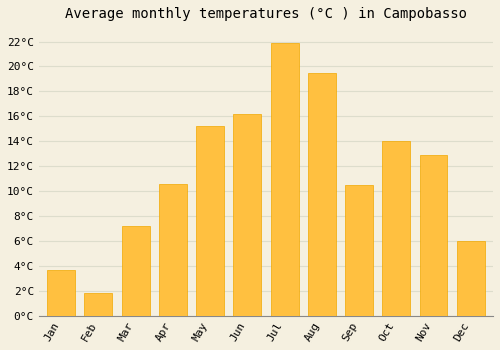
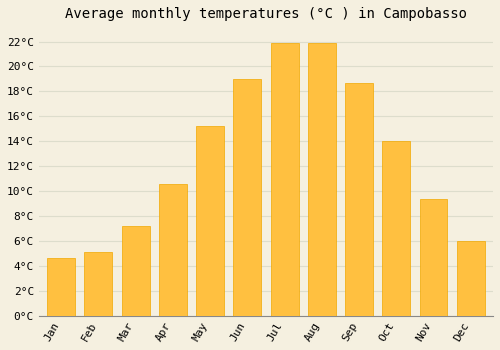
Jan: 3.7°C -> 4.6°C
Feb: 1.8°C -> 5.1°C
Jun: 16.2°C -> 19.0°C
Aug: 19.5°C -> 21.9°C
Sep: 10.5°C -> 18.7°C
Nov: 12.9°C -> 9.4°C
